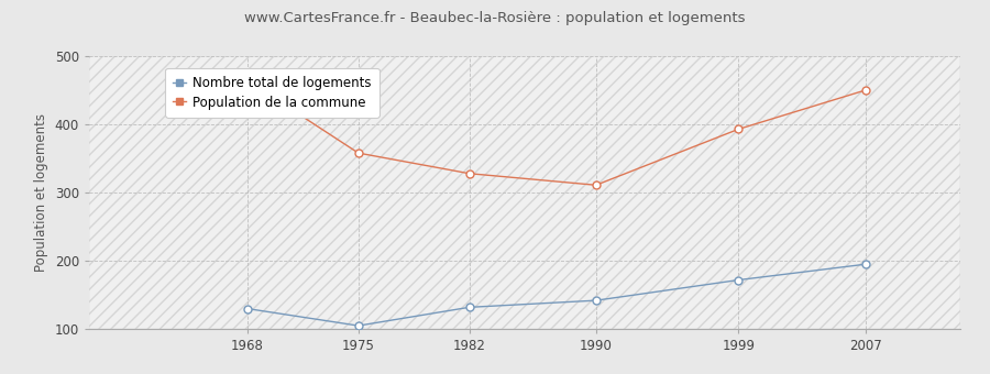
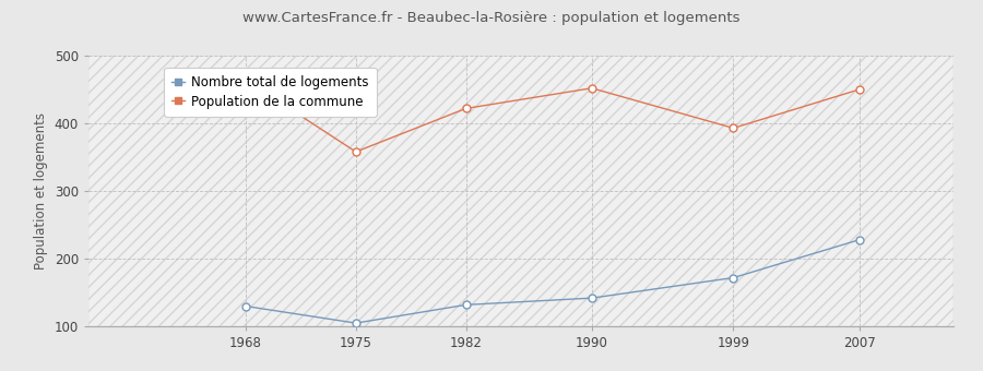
Population de la commune/1982: 328 -> 422
Population de la commune/1990: 311 -> 452
Nombre total de logements/2007: 195 -> 228
